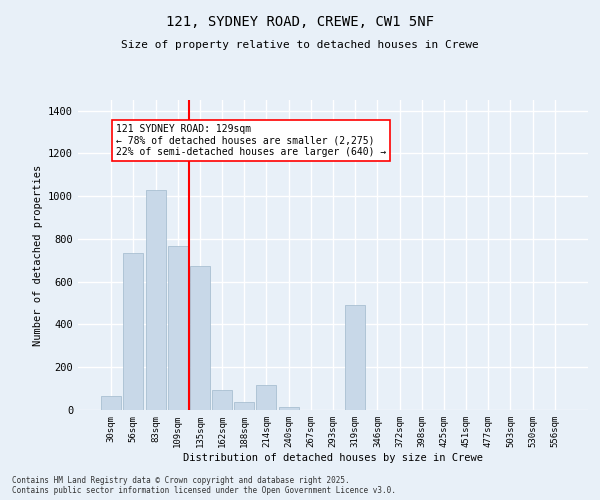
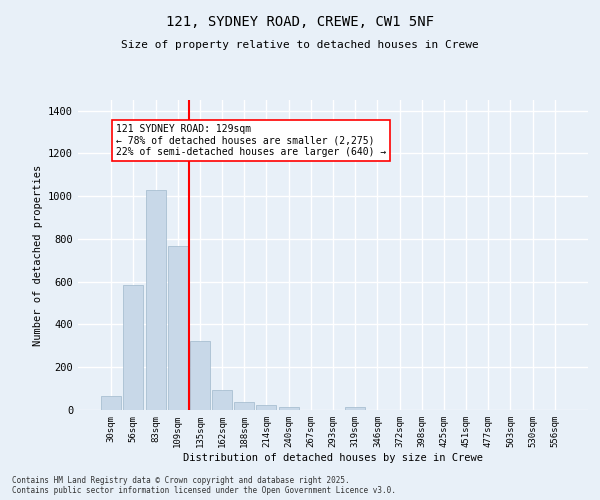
56sqm: 735 -> 585
135sqm: 675 -> 325
214sqm: 115 -> 25
319sqm: 490 -> 15
